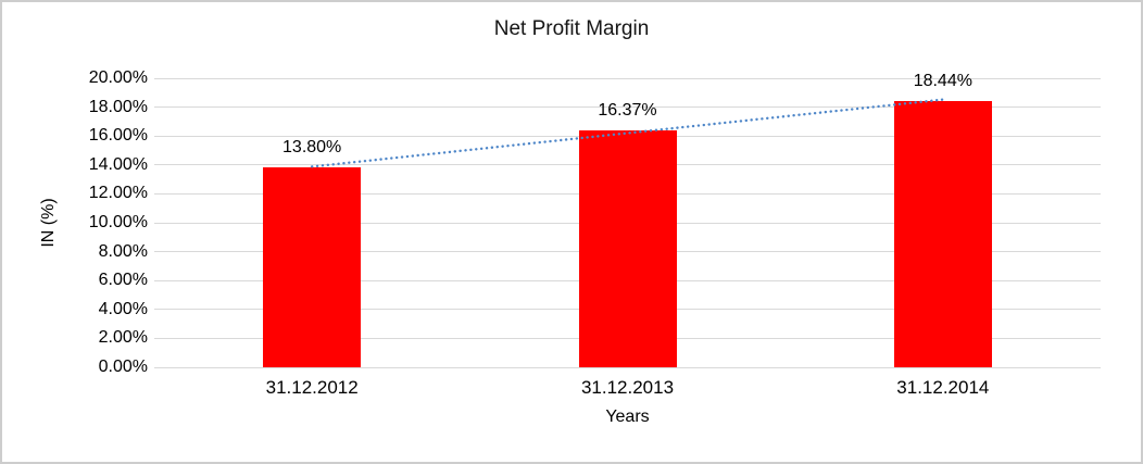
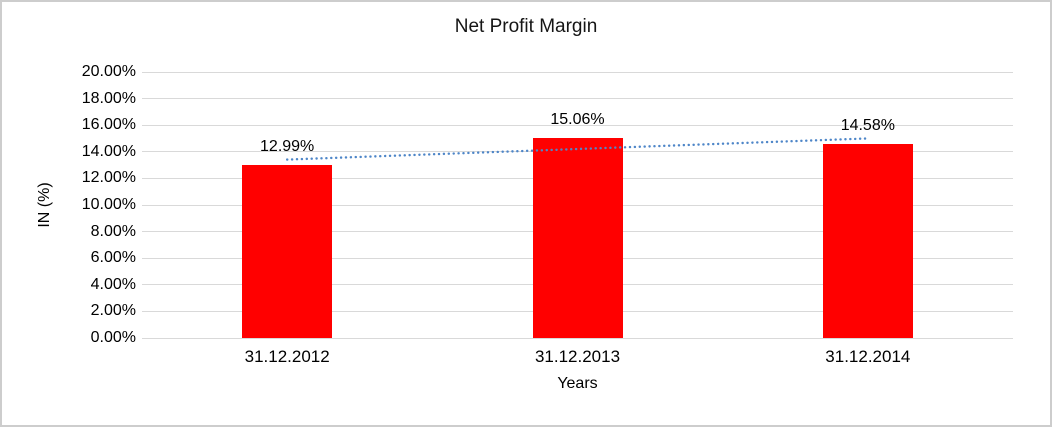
31.12.2012: 13.80% -> 12.99%
31.12.2013: 16.37% -> 15.06%
31.12.2014: 18.44% -> 14.58%
